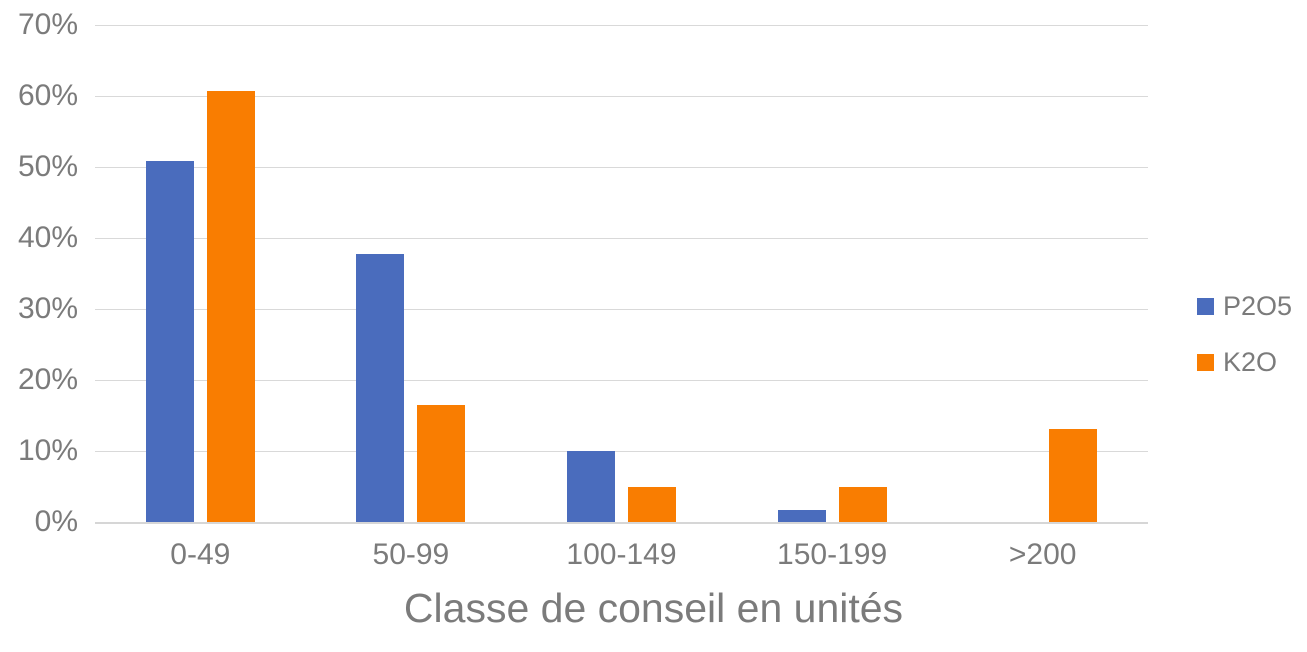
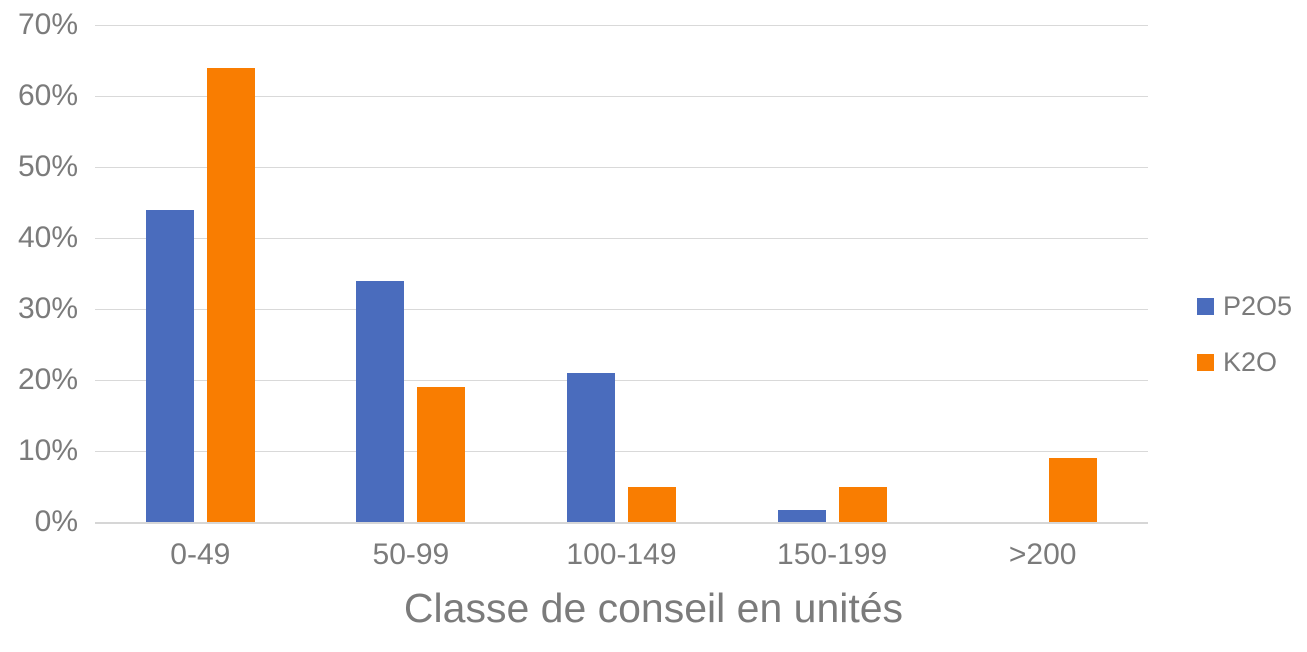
P2O5/0-49: 51% -> 44%
K2O/0-49: 61% -> 64%
P2O5/50-99: 38% -> 34%
K2O/50-99: 16% -> 19%
P2O5/100-149: 10% -> 21%
K2O/>200: 13% -> 9%
